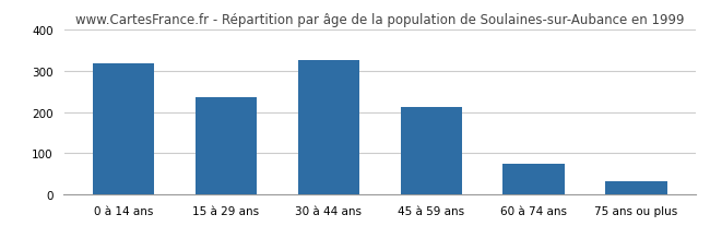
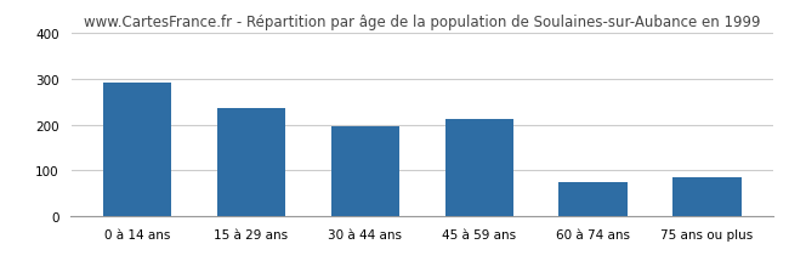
0 à 14 ans: 318 -> 290
30 à 44 ans: 325 -> 195
75 ans ou plus: 32 -> 85
